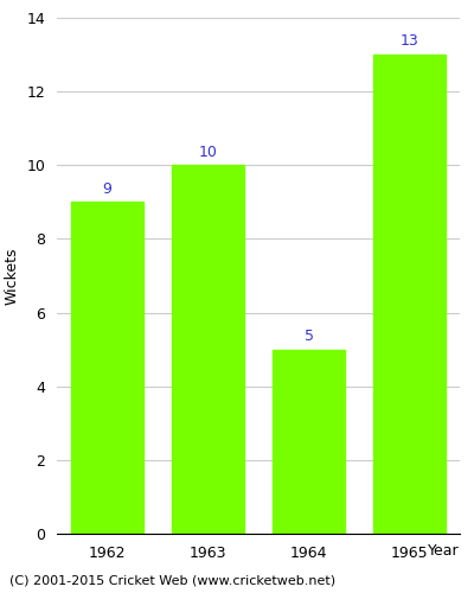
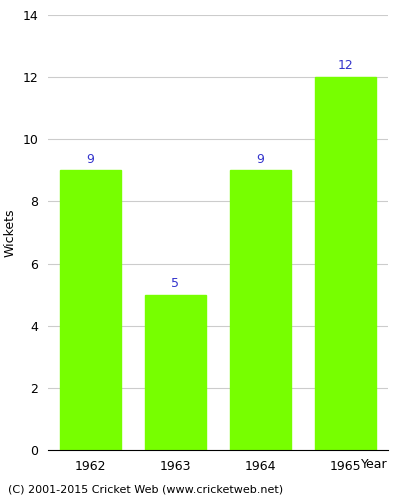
1963: 10 -> 5
1964: 5 -> 9
1965: 13 -> 12
